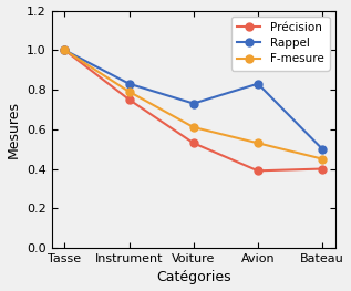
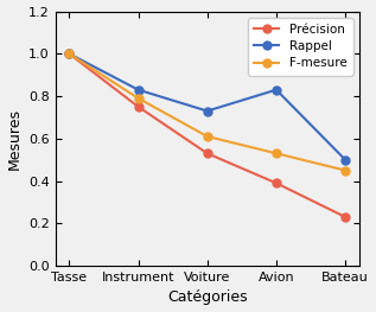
Précision/Bateau: 0.40 -> 0.23
